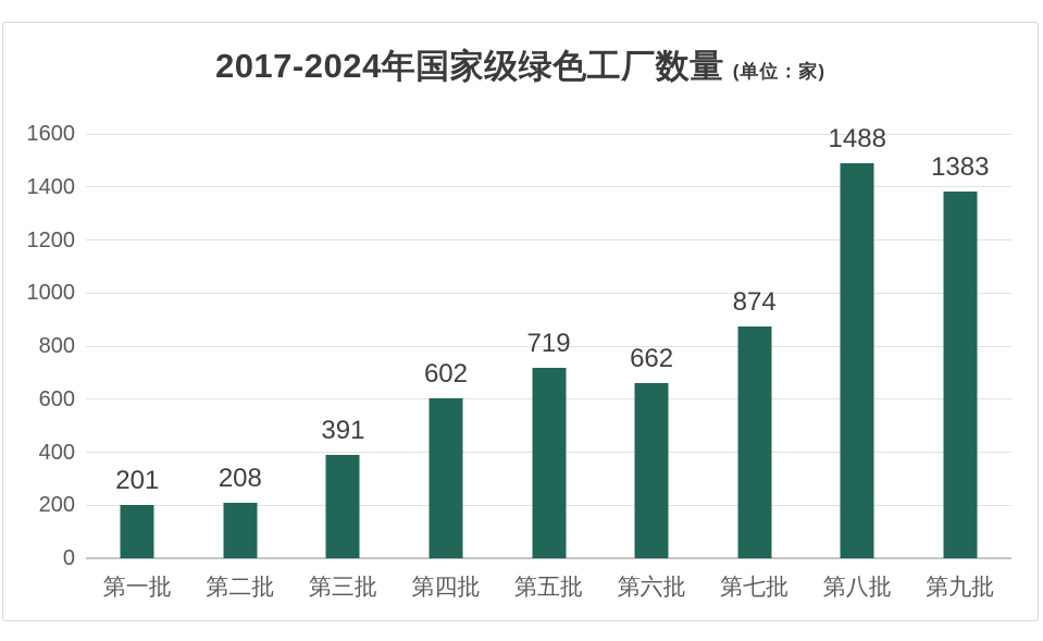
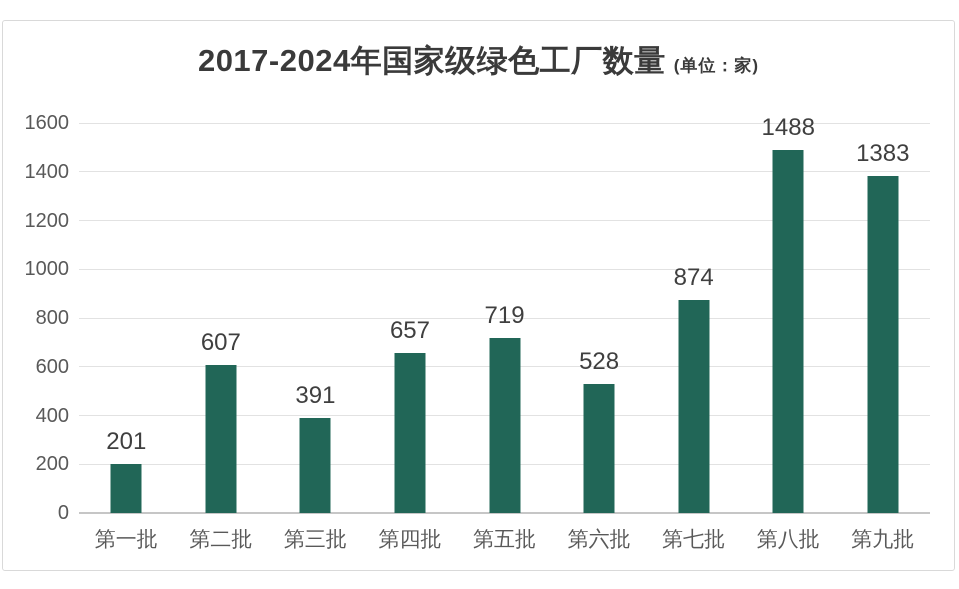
第二批: 208 -> 607
第四批: 602 -> 657
第六批: 662 -> 528
